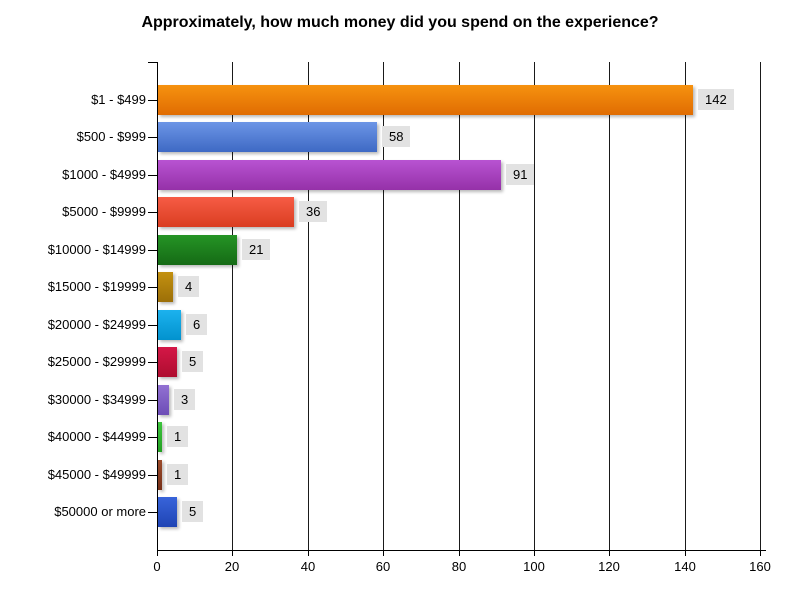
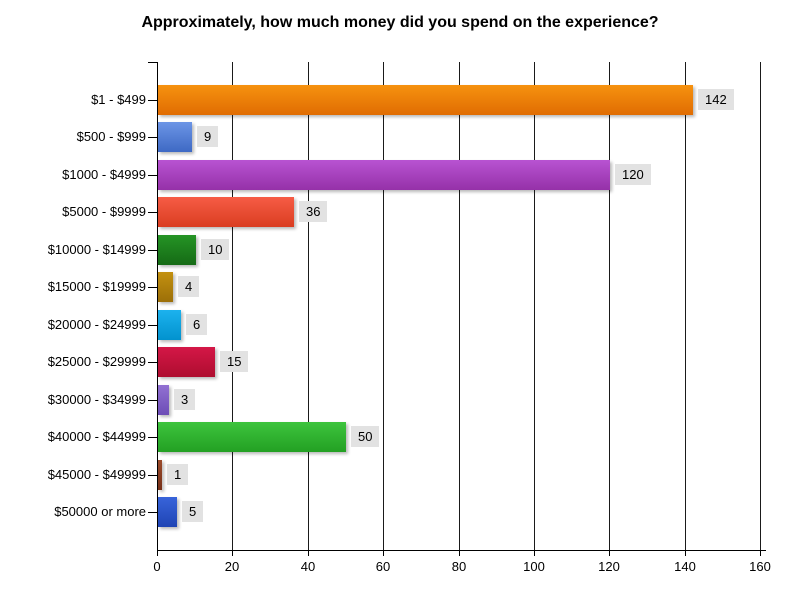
$500 - $999: 58 -> 9
$1000 - $4999: 91 -> 120
$10000 - $14999: 21 -> 10
$25000 - $29999: 5 -> 15
$40000 - $44999: 1 -> 50
